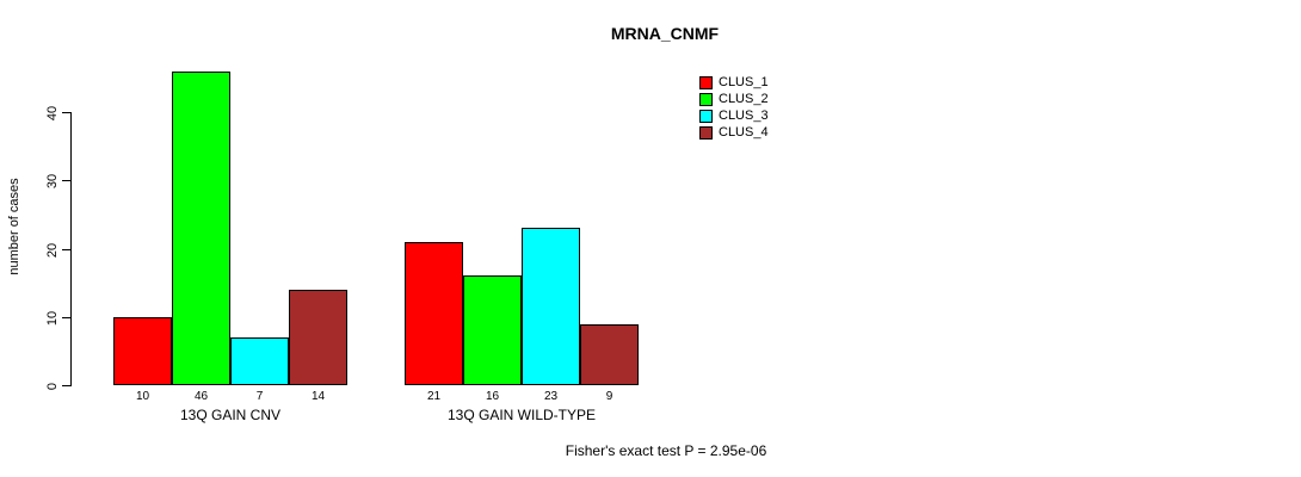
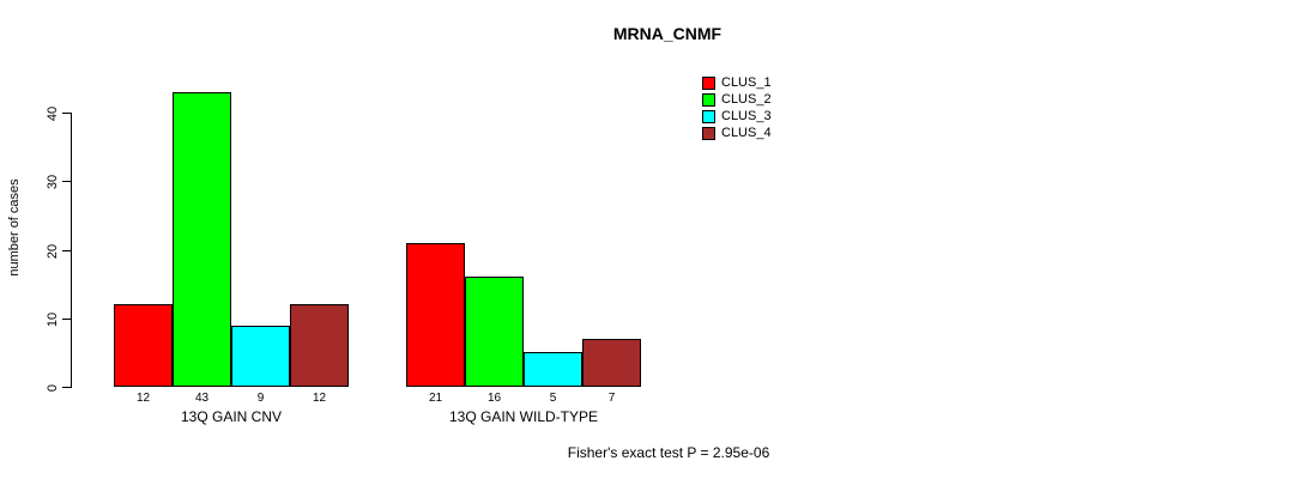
CLUS_1/13Q GAIN CNV: 10 -> 12
CLUS_2/13Q GAIN CNV: 46 -> 43
CLUS_3/13Q GAIN CNV: 7 -> 9
CLUS_4/13Q GAIN CNV: 14 -> 12
CLUS_3/13Q GAIN WILD-TYPE: 23 -> 5
CLUS_4/13Q GAIN WILD-TYPE: 9 -> 7
